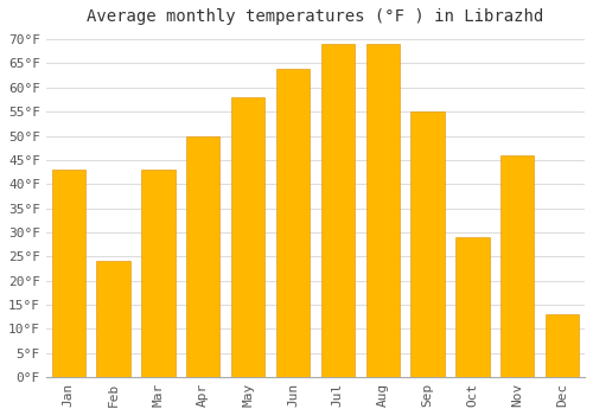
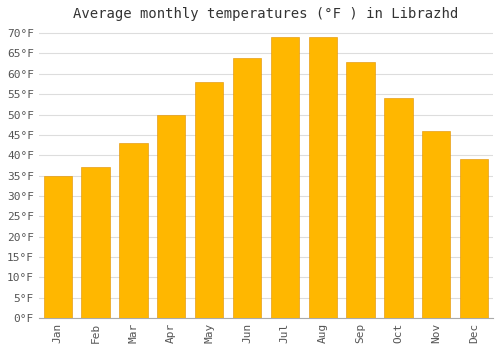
Jan: 43°F -> 35°F
Feb: 24°F -> 37°F
Sep: 55°F -> 63°F
Oct: 29°F -> 54°F
Dec: 13°F -> 39°F
